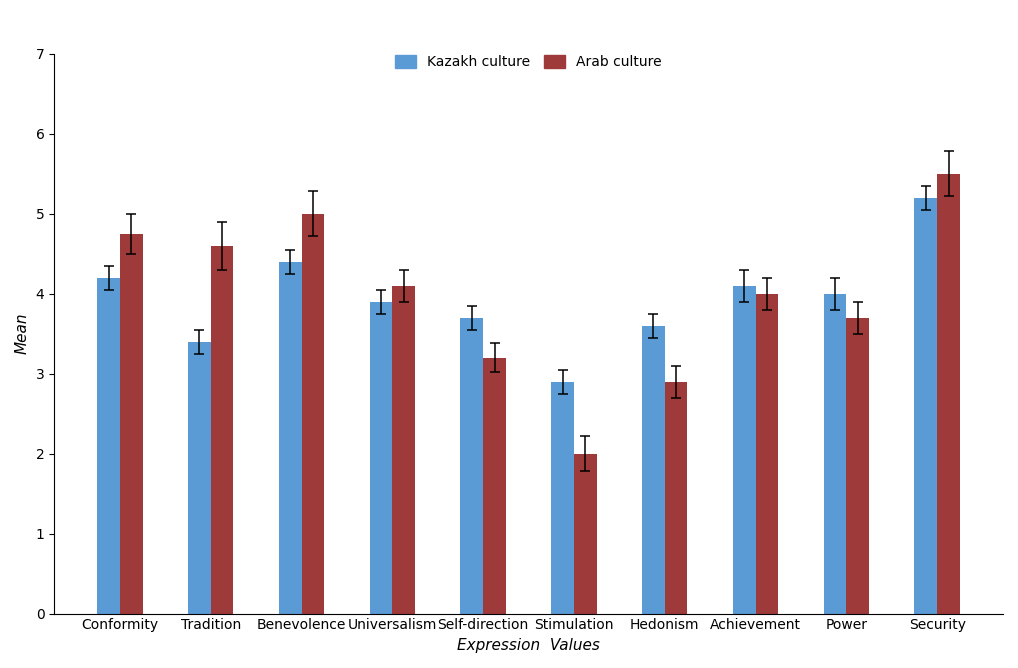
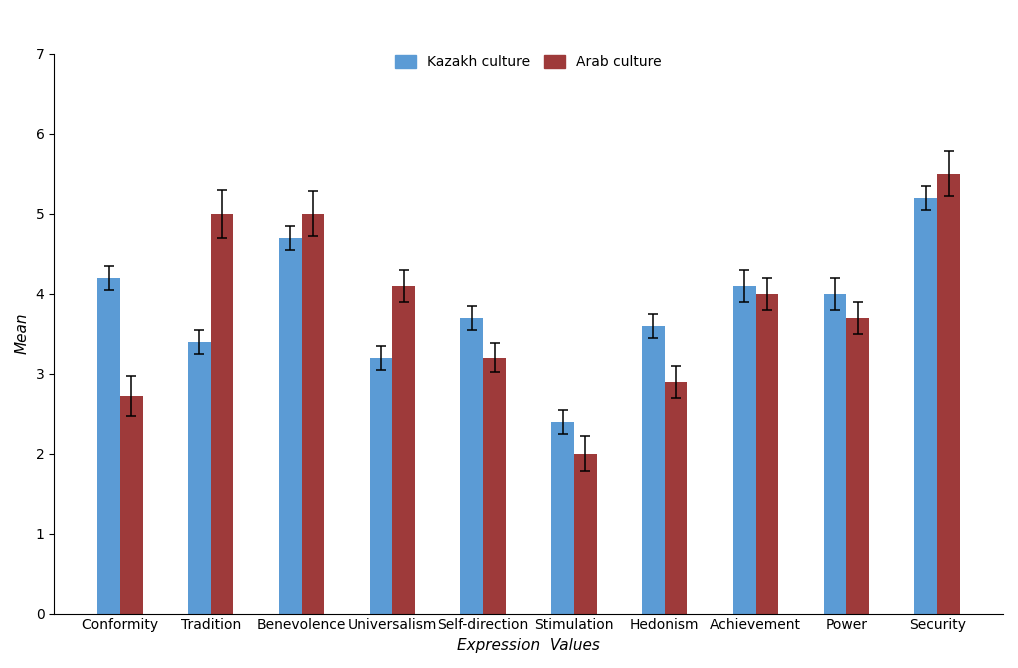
Arab culture/Conformity: 4.75 -> 2.72
Arab culture/Tradition: 4.60 -> 5.00
Kazakh culture/Benevolence: 4.4 -> 4.7
Kazakh culture/Universalism: 3.9 -> 3.2
Kazakh culture/Stimulation: 2.9 -> 2.4
